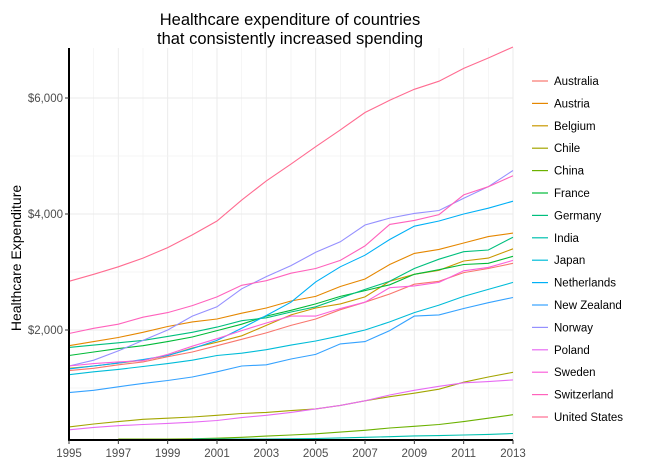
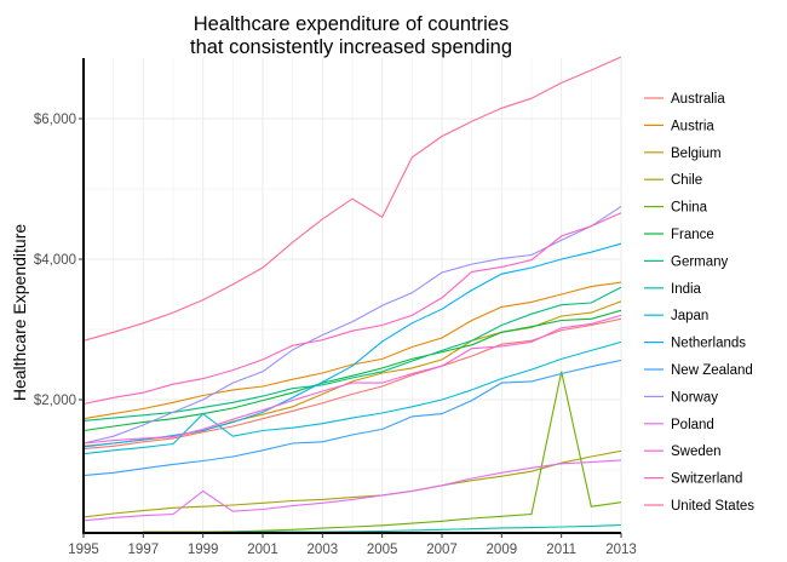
Japan/1999: $1400 -> $1800
Poland/1999: $400 -> $700
United States/2005: $5200 -> $4600
China/2011: $400 -> $2400
